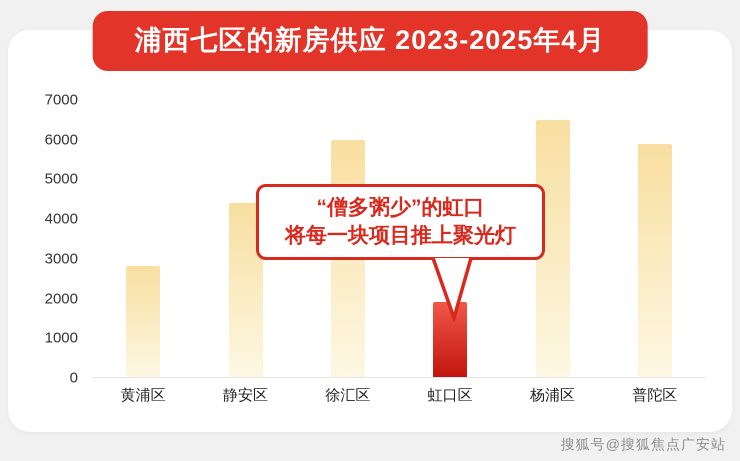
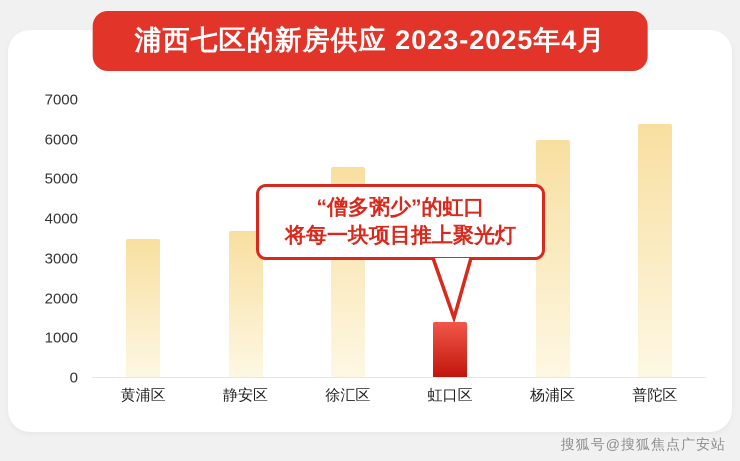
黄浦区: 2800 -> 3500
静安区: 4400 -> 3700
徐汇区: 6000 -> 5300
虹口区: 1900 -> 1400
杨浦区: 6500 -> 6000
普陀区: 5900 -> 6400
